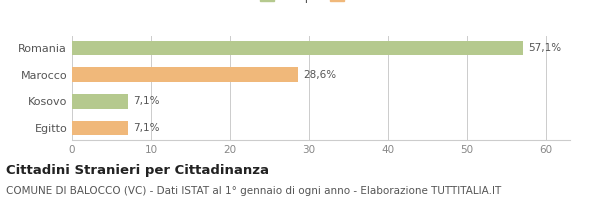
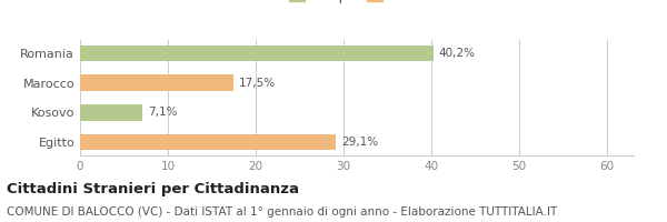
Romania: 57,1% -> 40,2%
Marocco: 28,6% -> 17,5%
Egitto: 7,1% -> 29,1%
